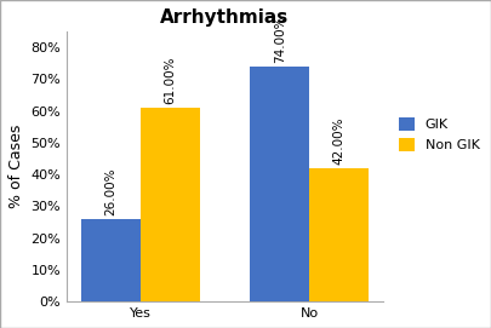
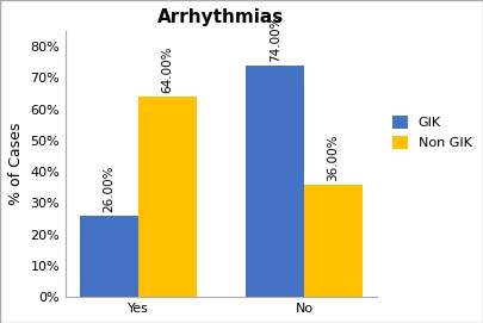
Non GIK/Yes: 61.00% -> 64.00%
Non GIK/No: 42.00% -> 36.00%
